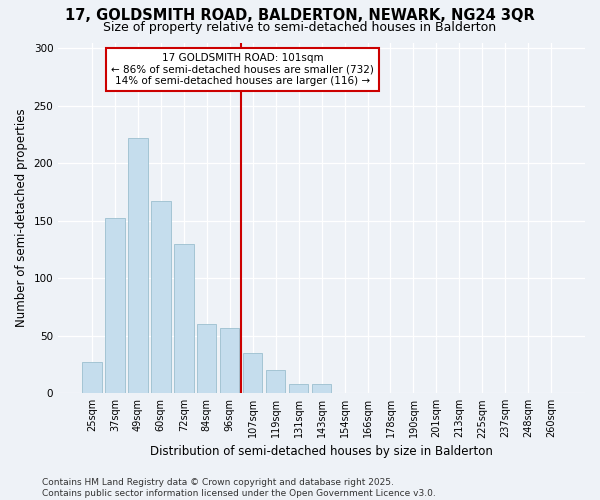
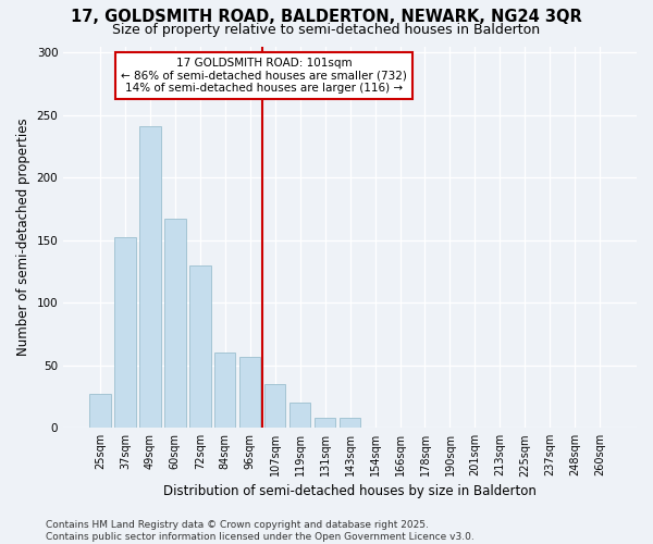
49sqm: 222 -> 241
